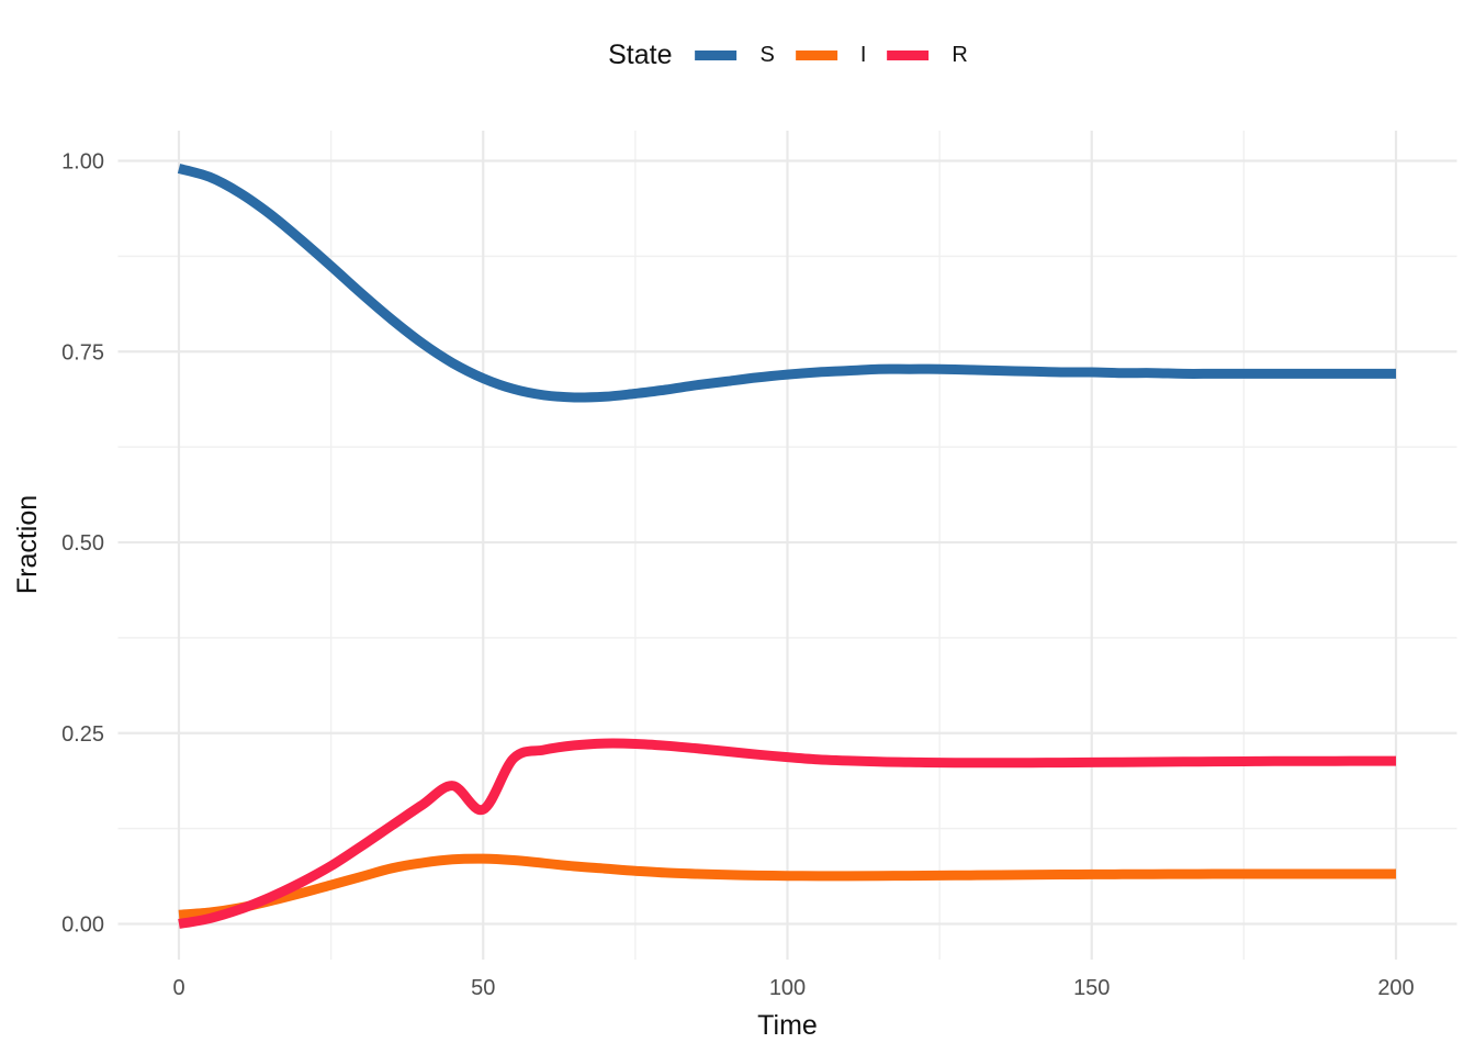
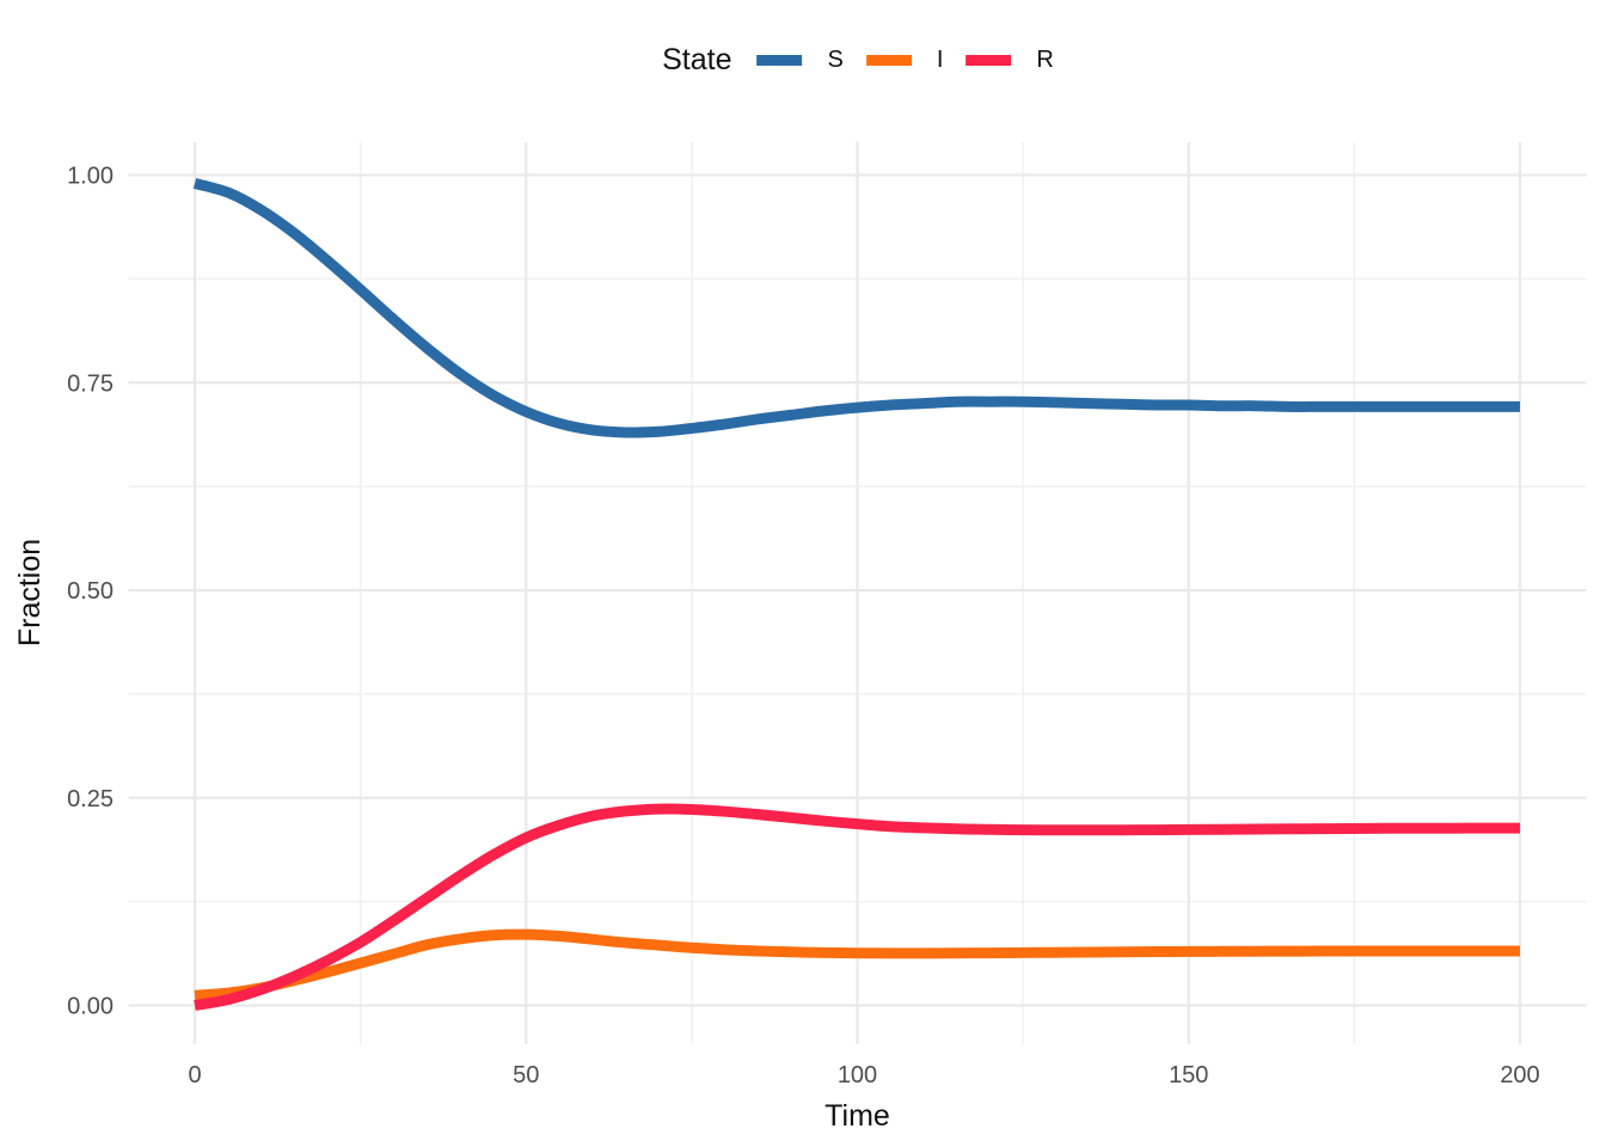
R/50: 0.15 -> 0.20
